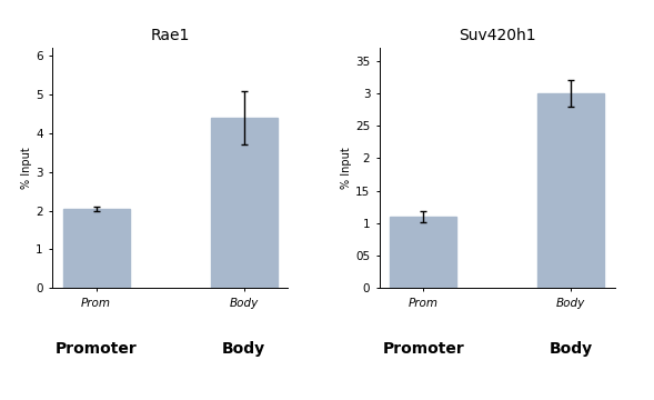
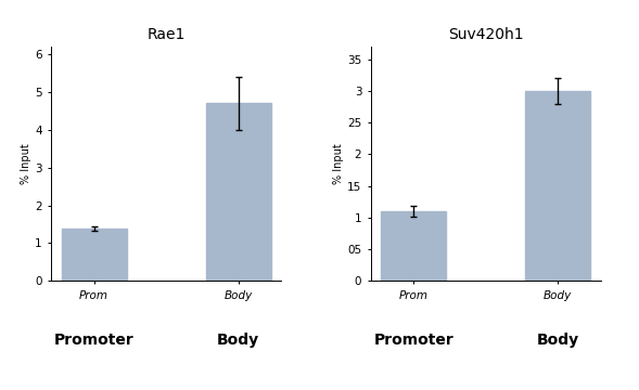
Rae1/Prom: 2.05 -> 1.38
Rae1/Body: 4.40 -> 4.70
